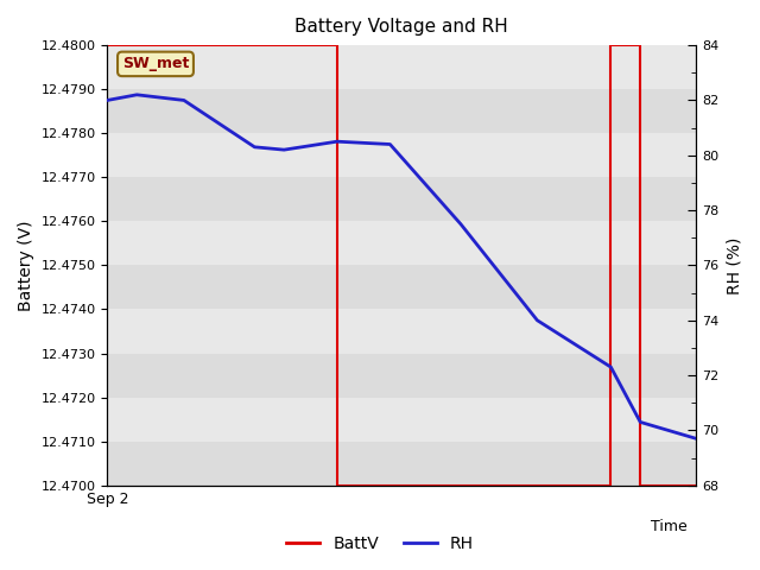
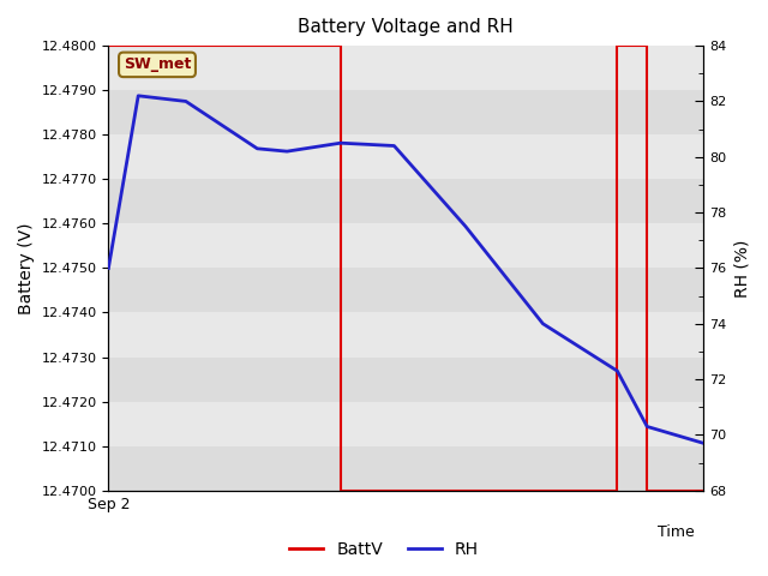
RH/Sep 2: 82.0 -> 76.0
